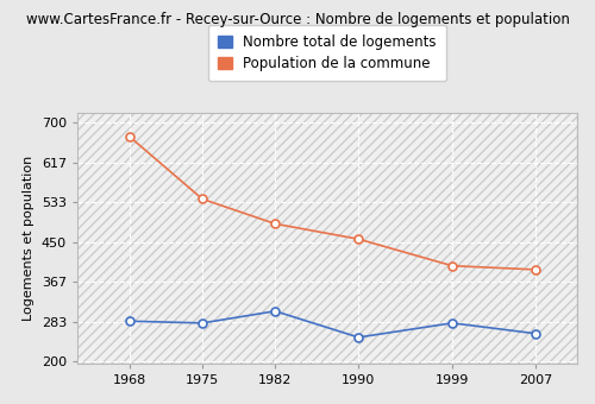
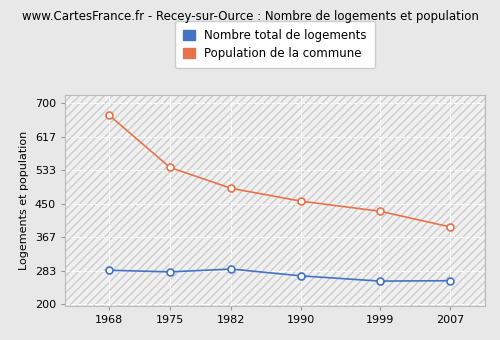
Nombre total de logements/1982: 305 -> 287
Nombre total de logements/1990: 250 -> 270
Nombre total de logements/1999: 280 -> 257
Population de la commune/1999: 400 -> 431
